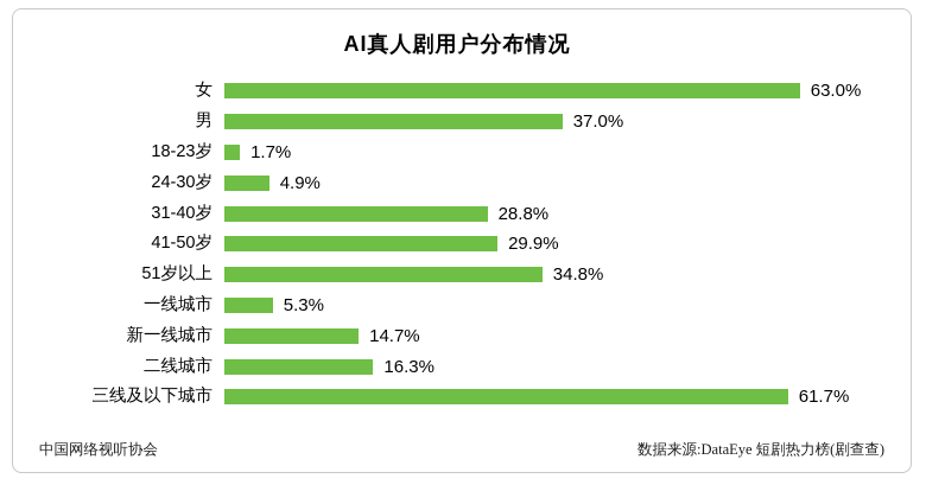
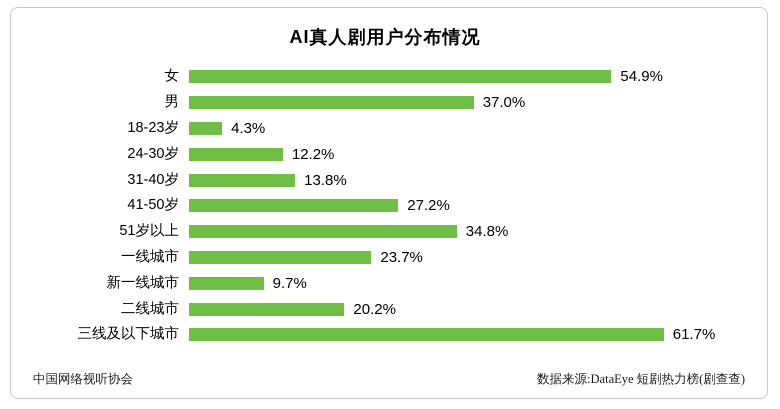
女: 63.0% -> 54.9%
18-23岁: 1.7% -> 4.3%
24-30岁: 4.9% -> 12.2%
31-40岁: 28.8% -> 13.8%
41-50岁: 29.9% -> 27.2%
一线城市: 5.3% -> 23.7%
新一线城市: 14.7% -> 9.7%
二线城市: 16.3% -> 20.2%
